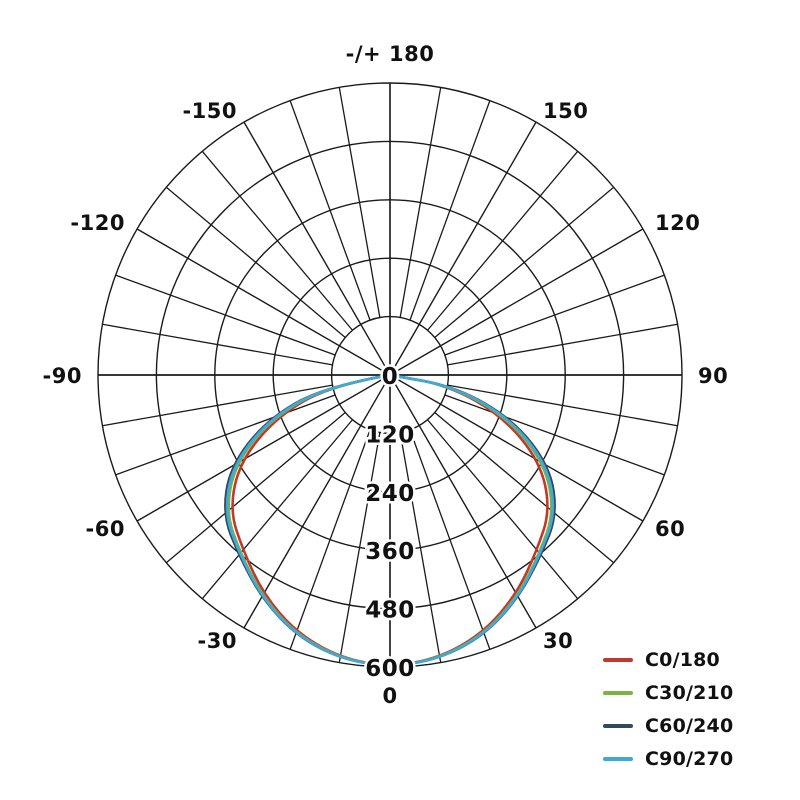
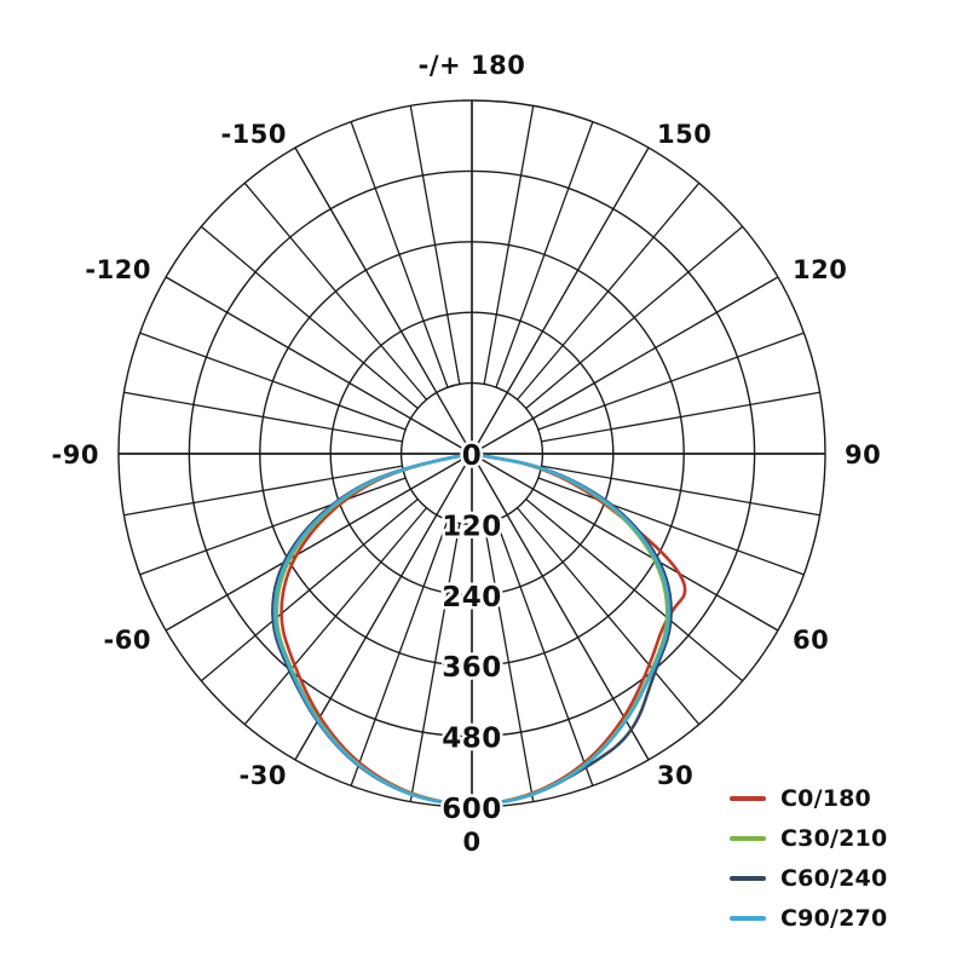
C60/240/30: 530 -> 550
C0/180/60: 360 -> 440
